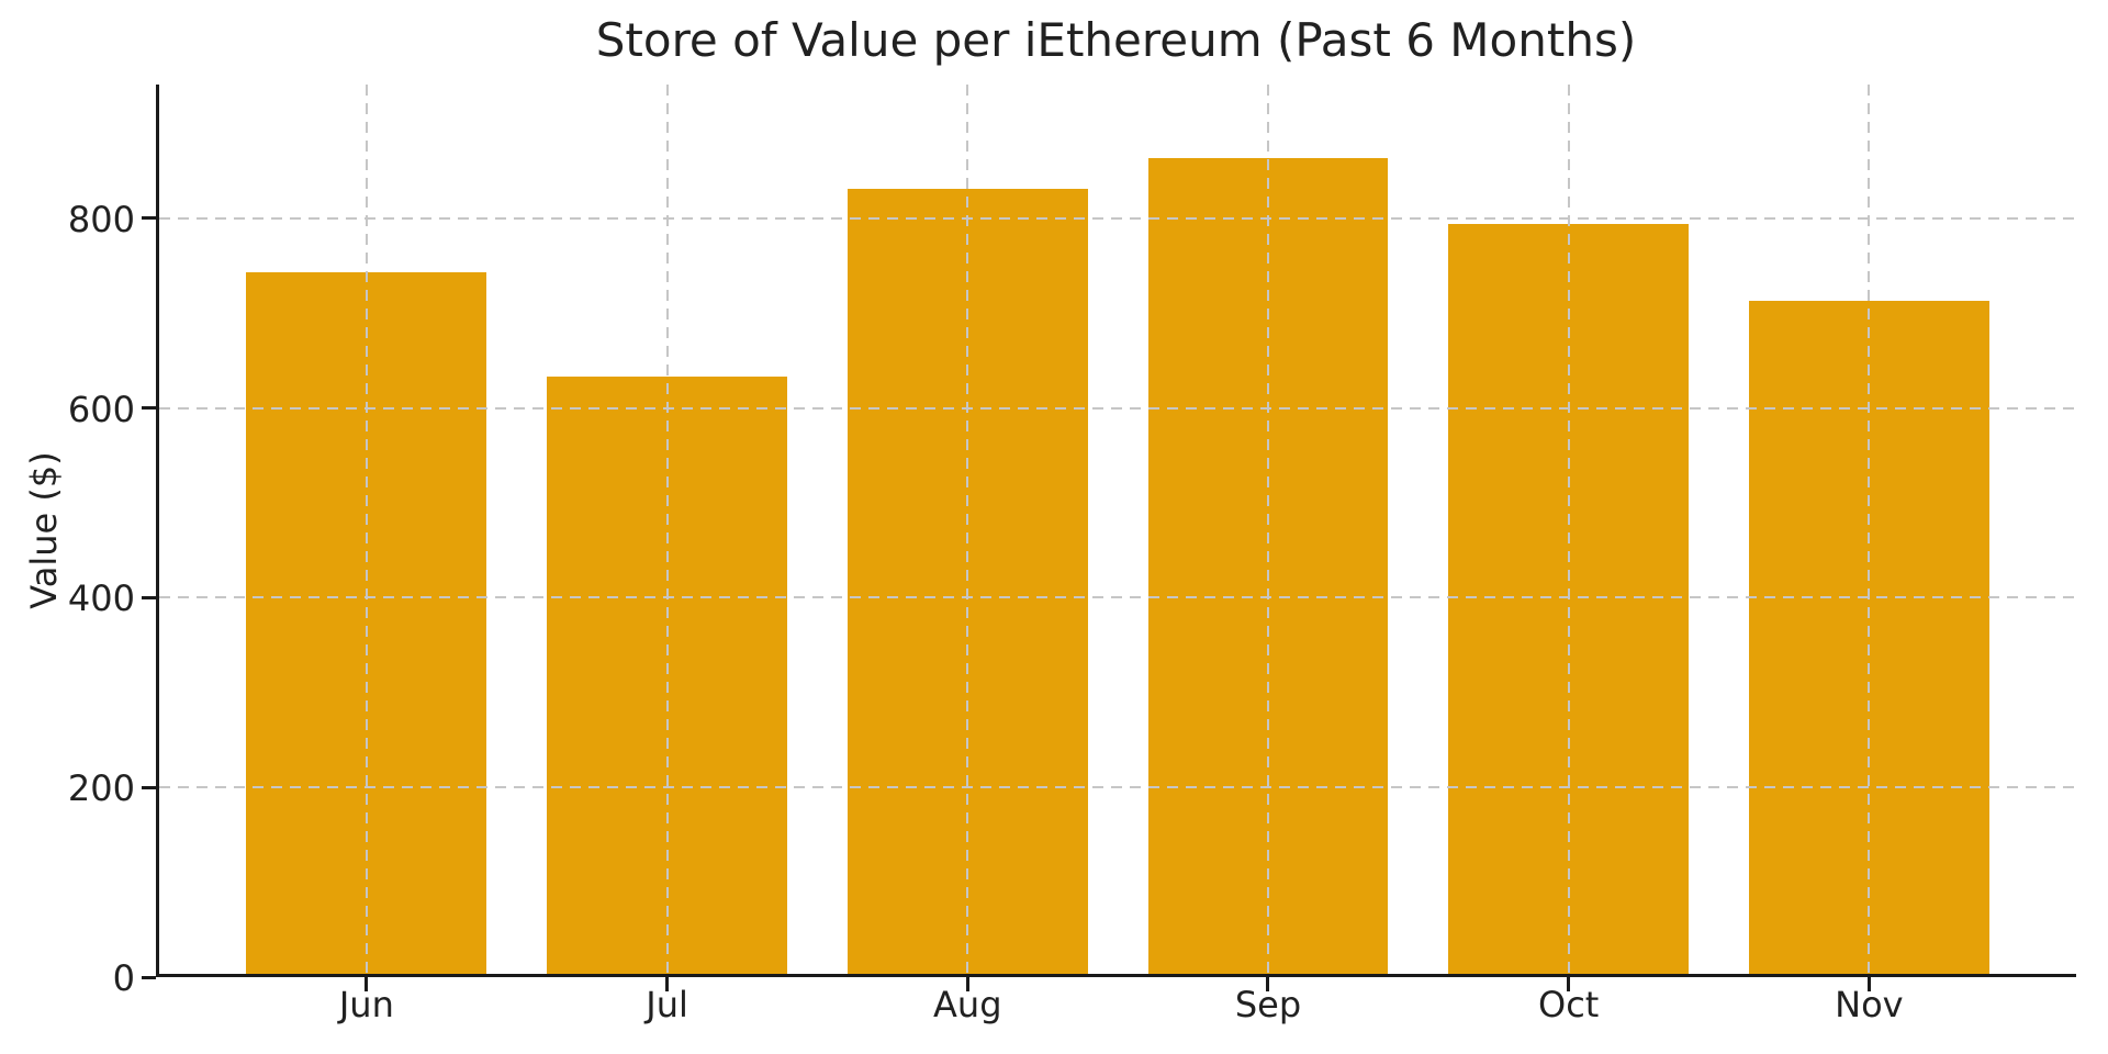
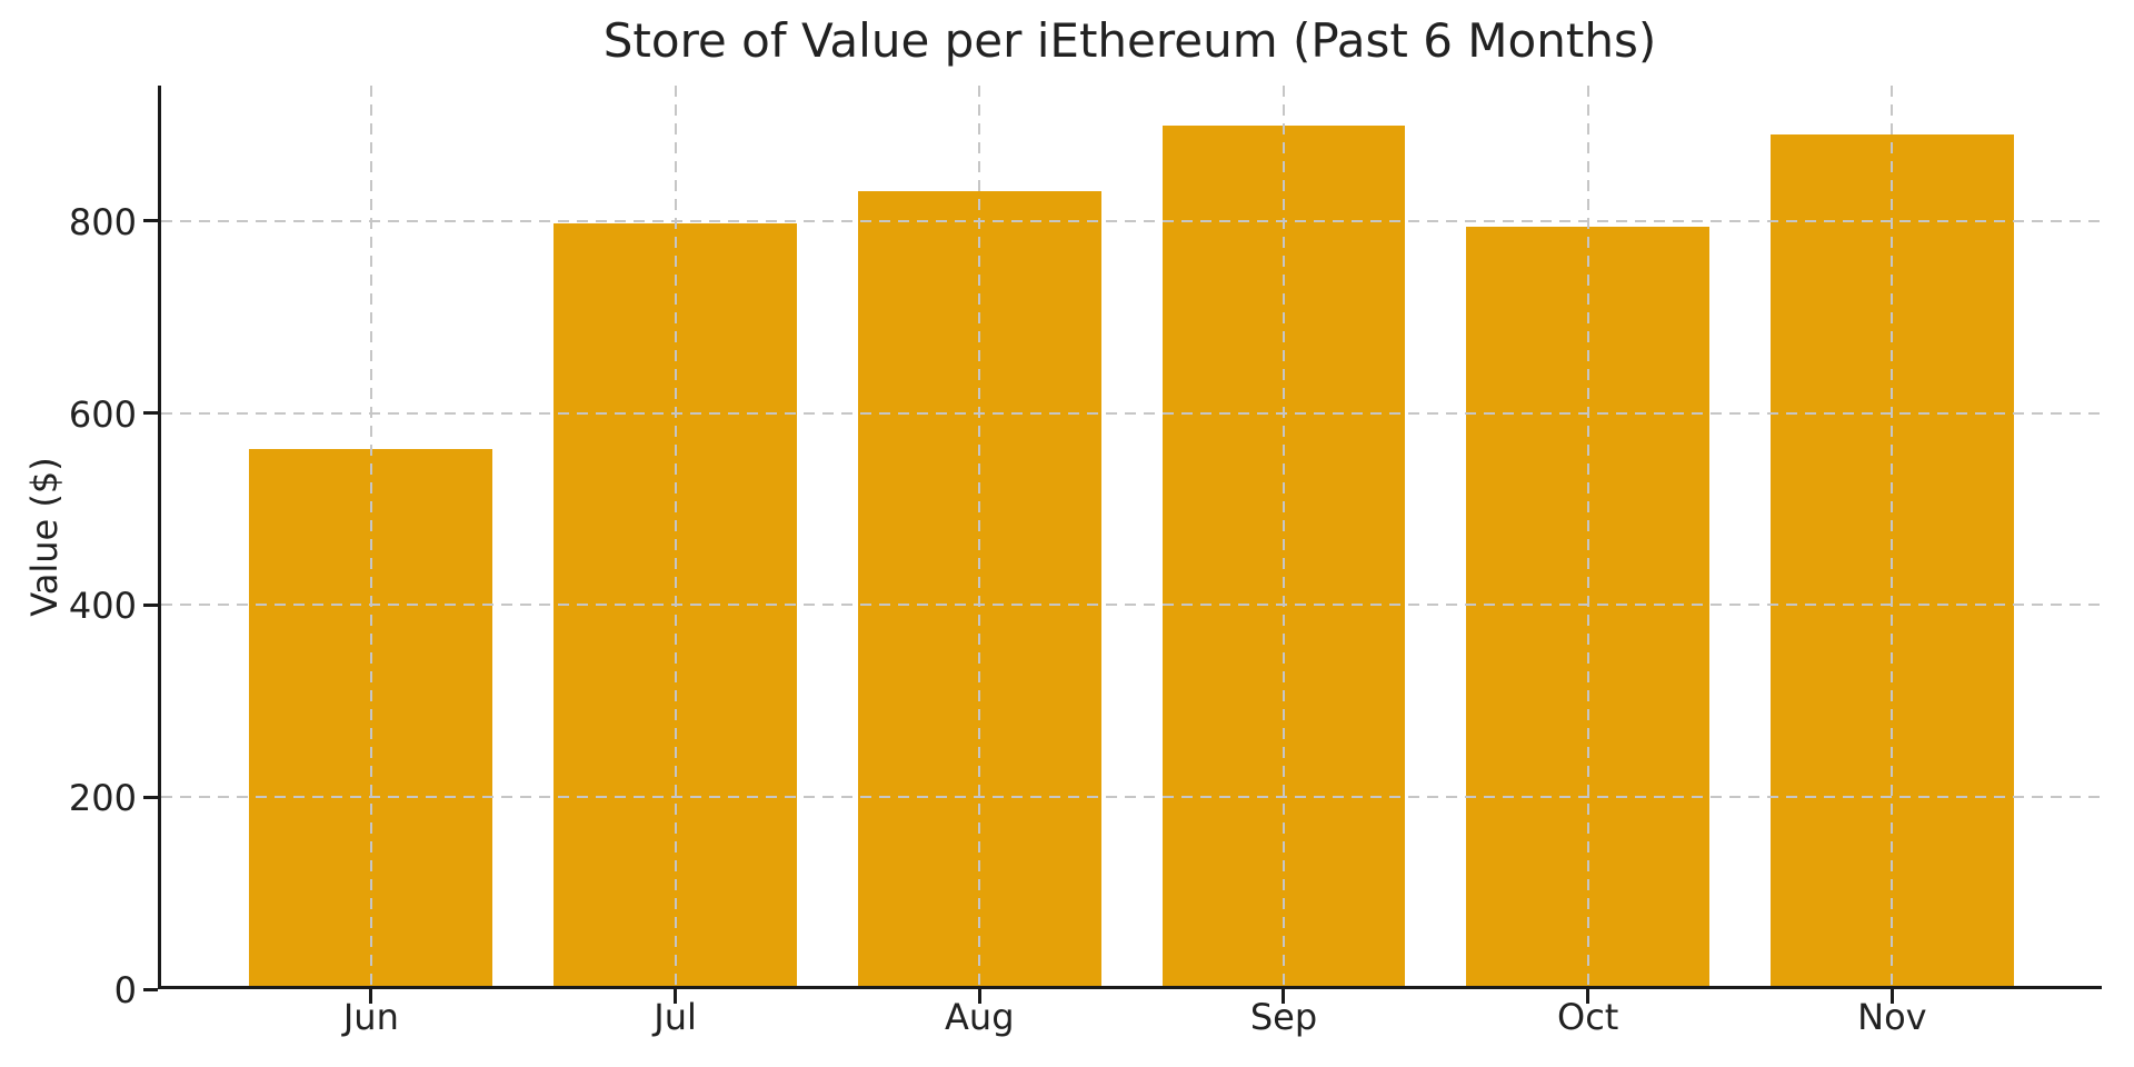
Jun: 740 -> 560
Jul: 630 -> 790
Sep: 860 -> 900
Nov: 710 -> 890
